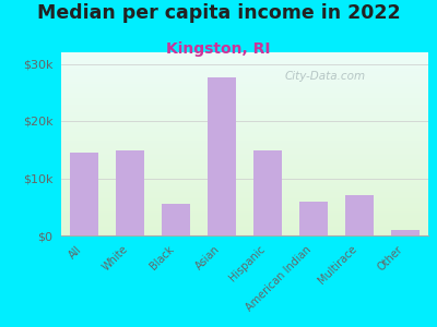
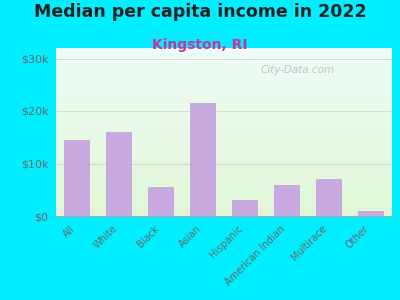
White: $14.8k -> $16.0k
Asian: $27.6k -> $21.5k
Hispanic: $14.8k -> $3.0k
